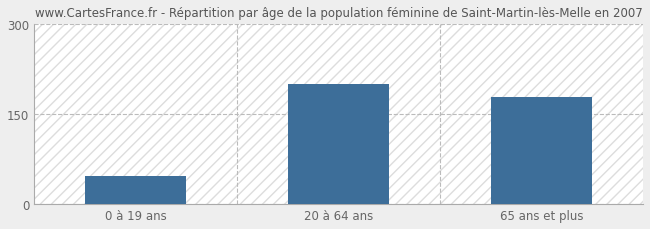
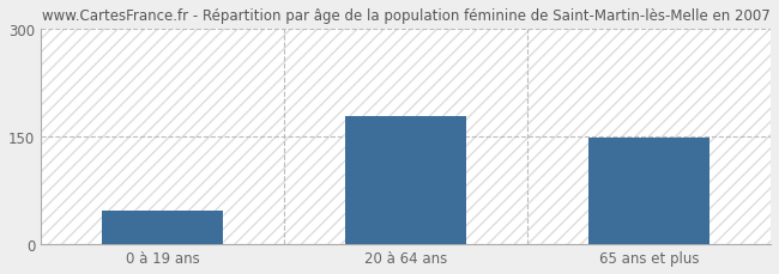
20 à 64 ans: 200 -> 178
65 ans et plus: 178 -> 148
